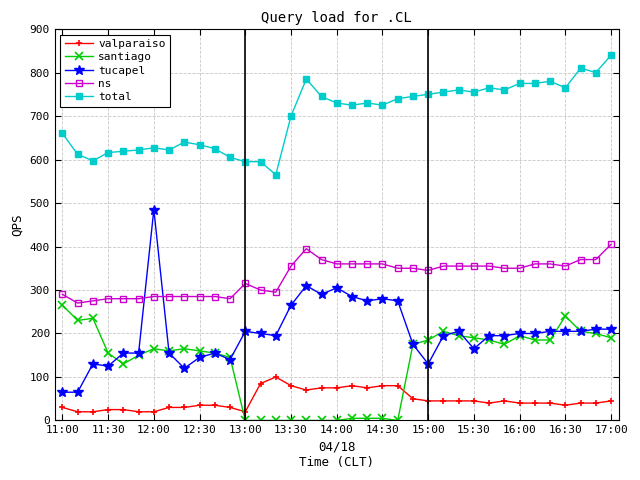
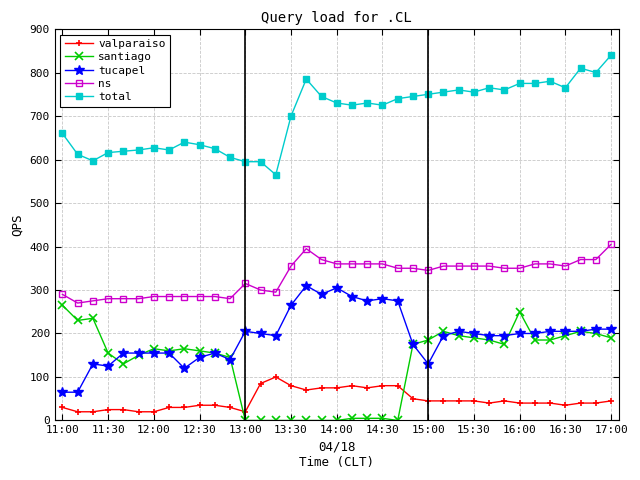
tucapel/12:00: 485 -> 155
tucapel/15:30: 165 -> 200
santiago/16:00: 195 -> 250
santiago/16:30: 240 -> 195
